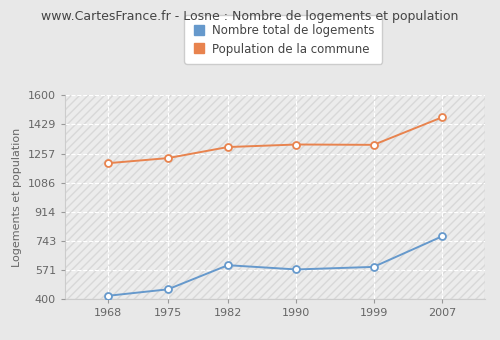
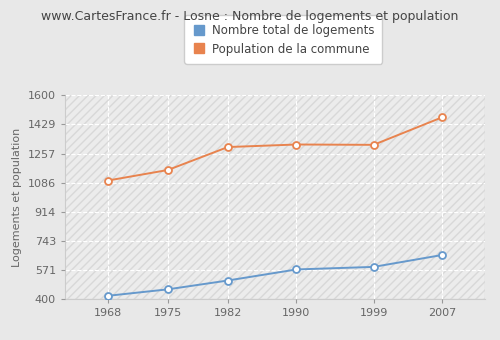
Population de la commune/1968: 1200 -> 1100
Population de la commune/1975: 1230 -> 1160
Nombre total de logements/1982: 600 -> 510
Nombre total de logements/2007: 770 -> 660
